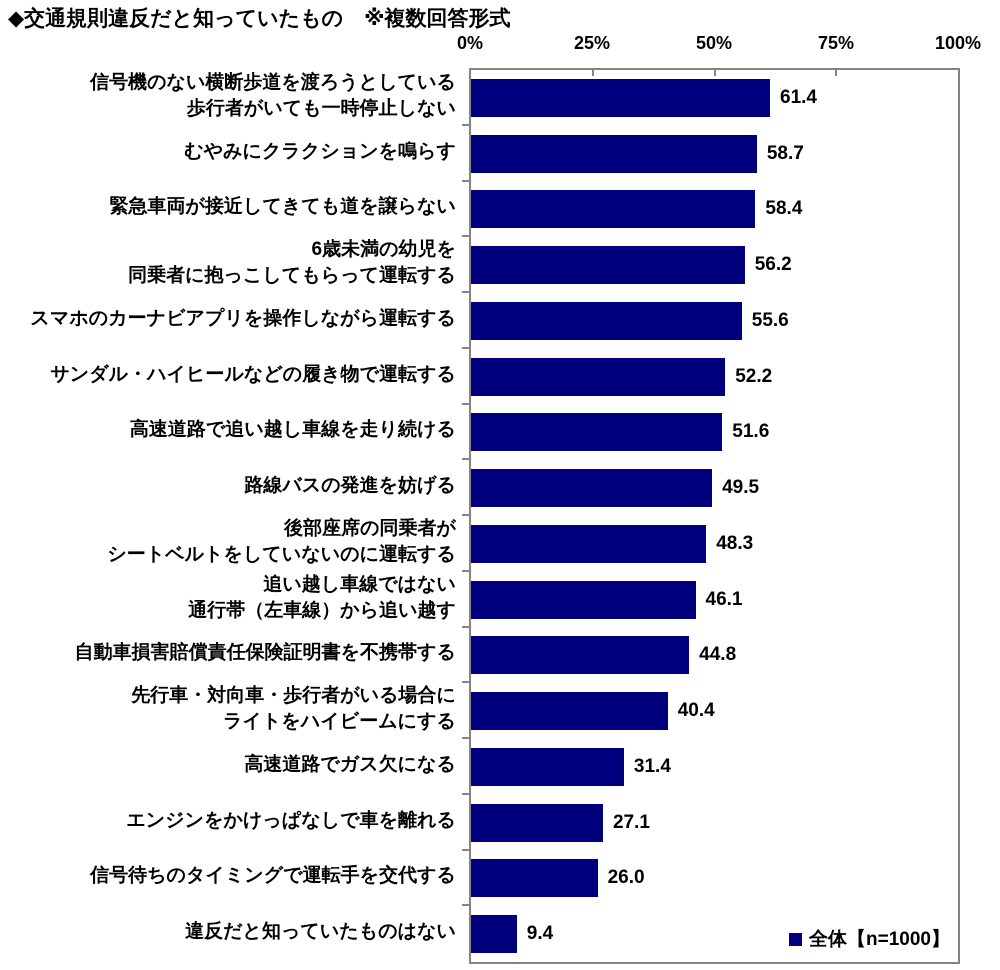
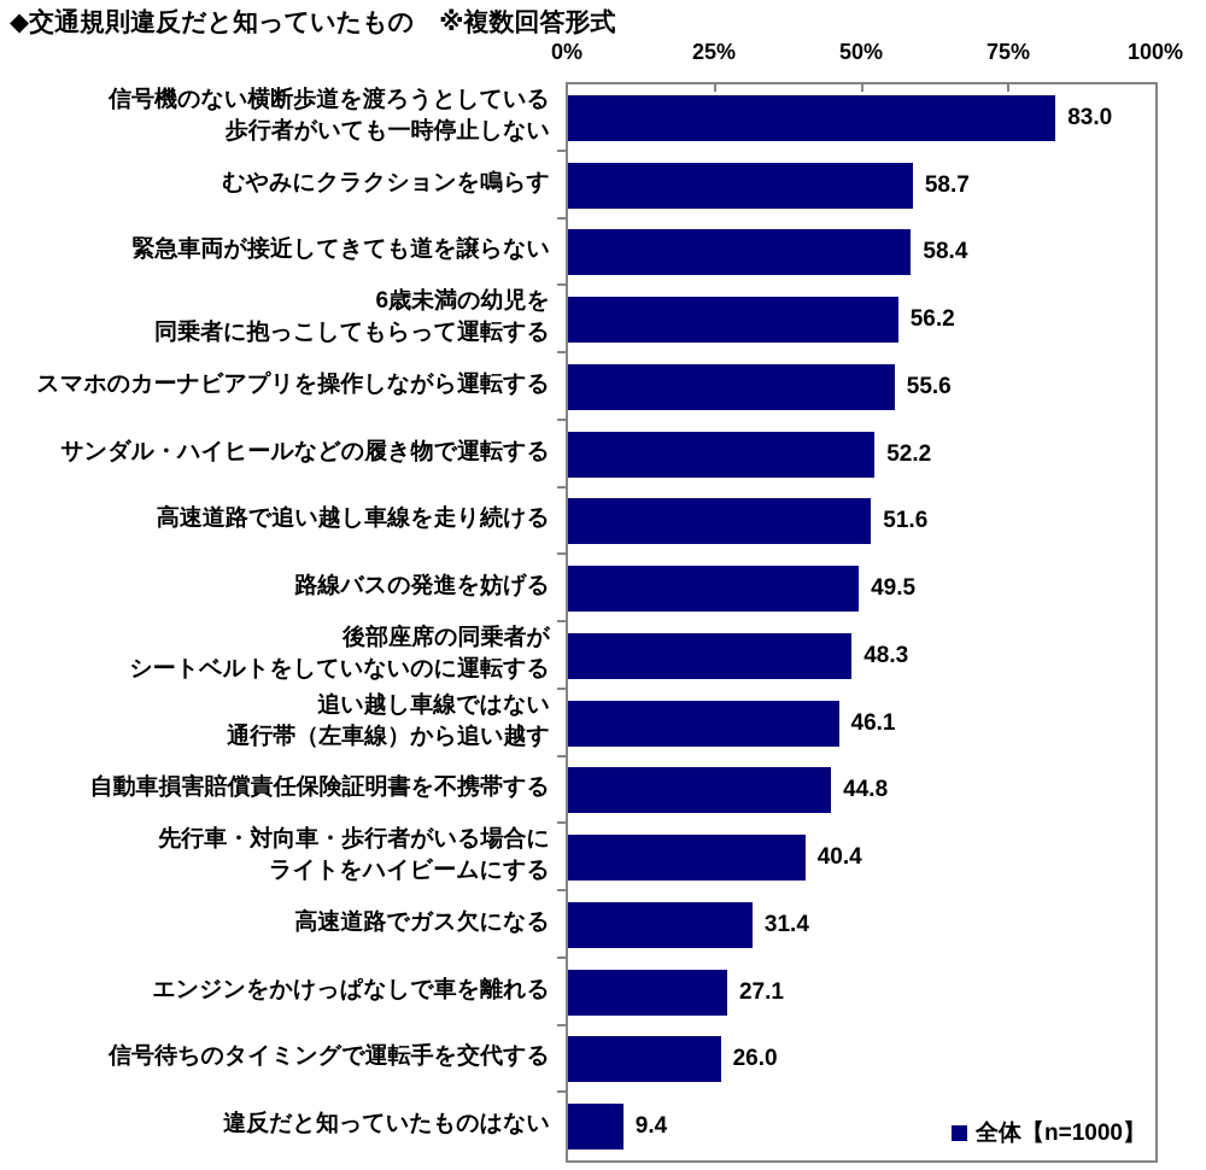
信号機のない横断歩道を渡ろうとしている 歩行者がいても一時停止しない: 61.4 -> 83.0
